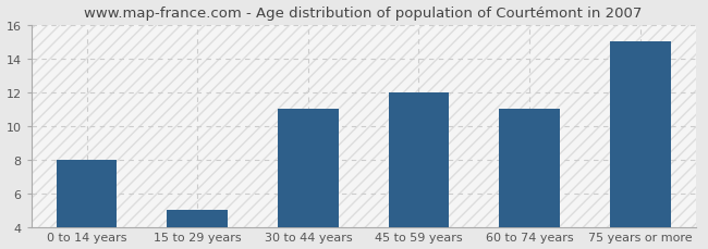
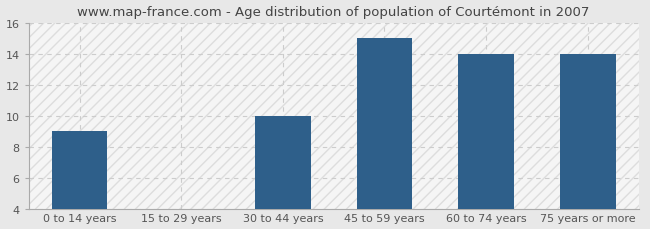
0 to 14 years: 8 -> 9
15 to 29 years: 5 -> 4
30 to 44 years: 11 -> 10
45 to 59 years: 12 -> 15
60 to 74 years: 11 -> 14
75 years or more: 15 -> 14
